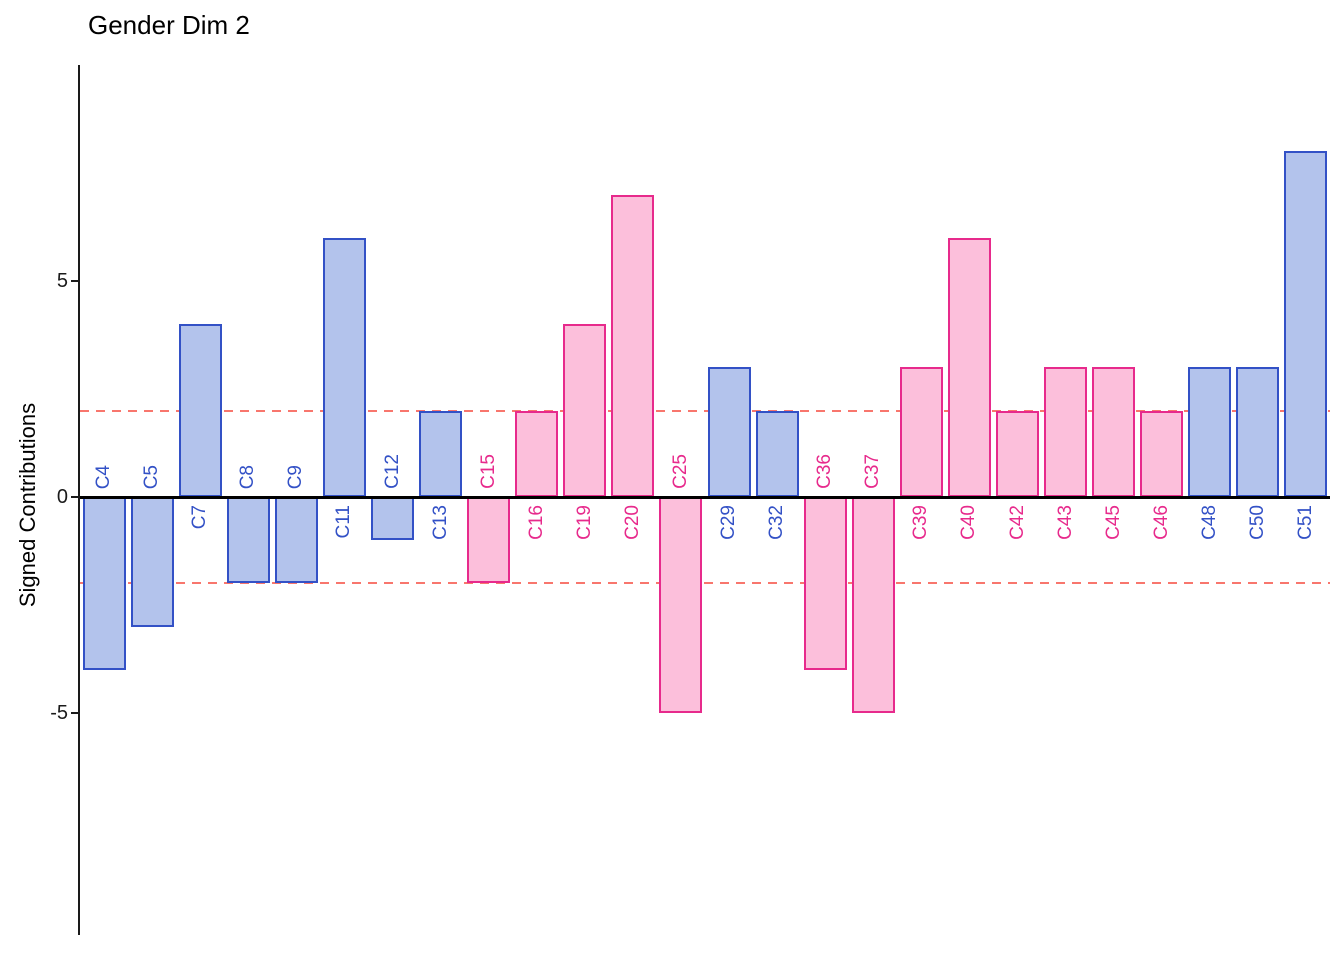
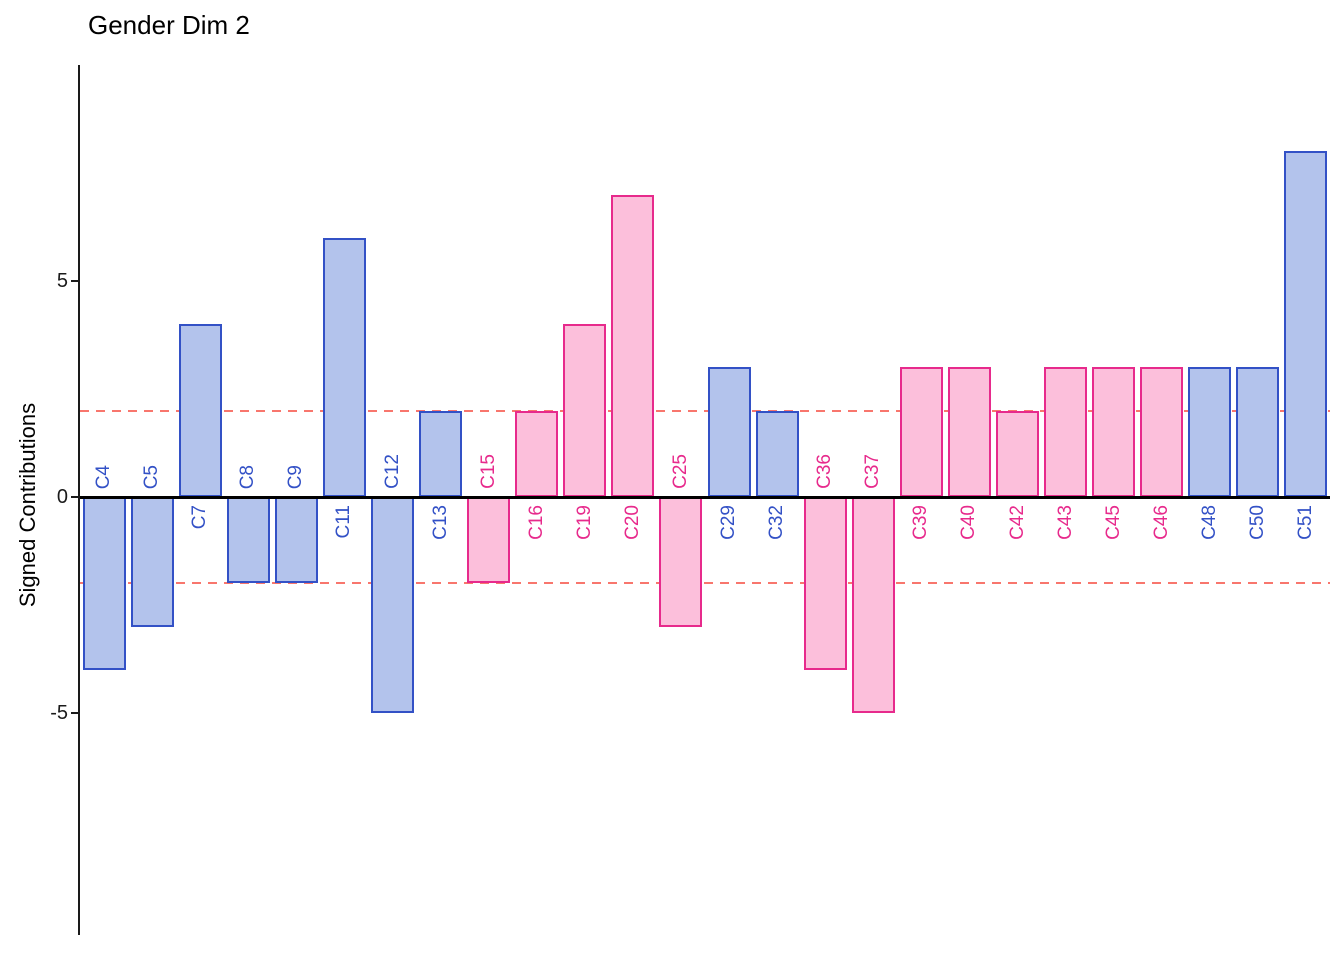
C12: -1 -> -5
C25: -5 -> -3
C40: 6 -> 3
C46: 2 -> 3
